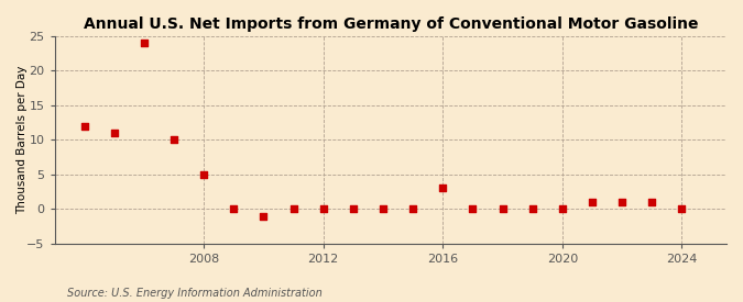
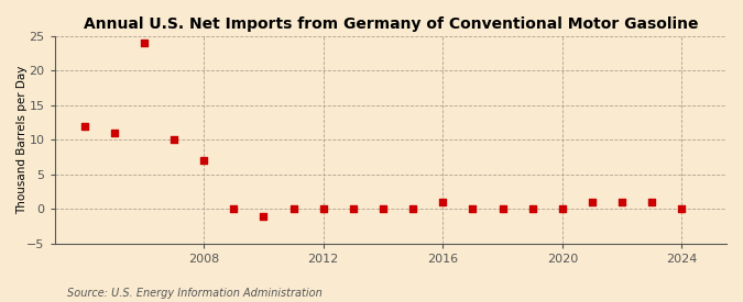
2008: 5 -> 7
2016: 3 -> 1
